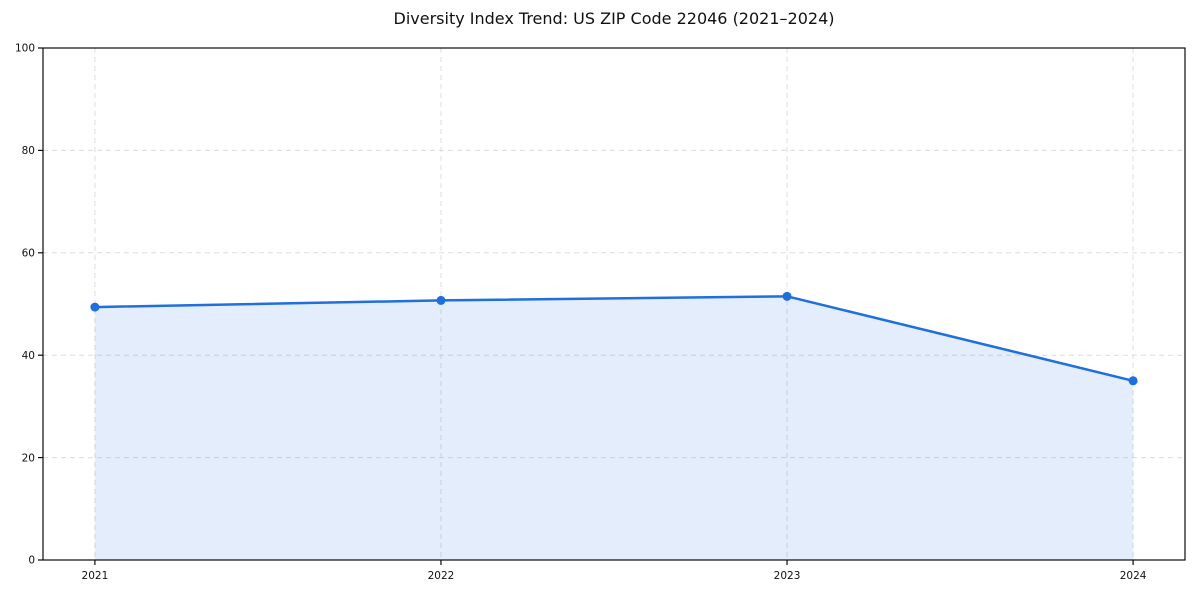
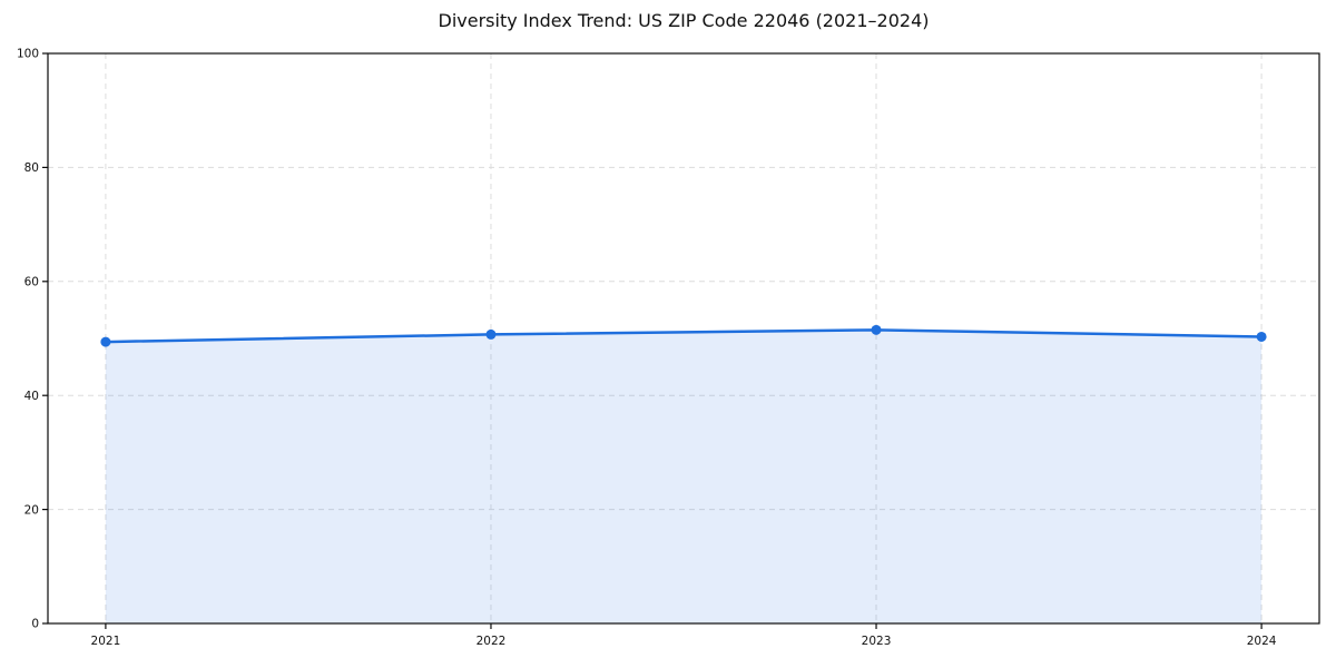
2024: 35 -> 50
